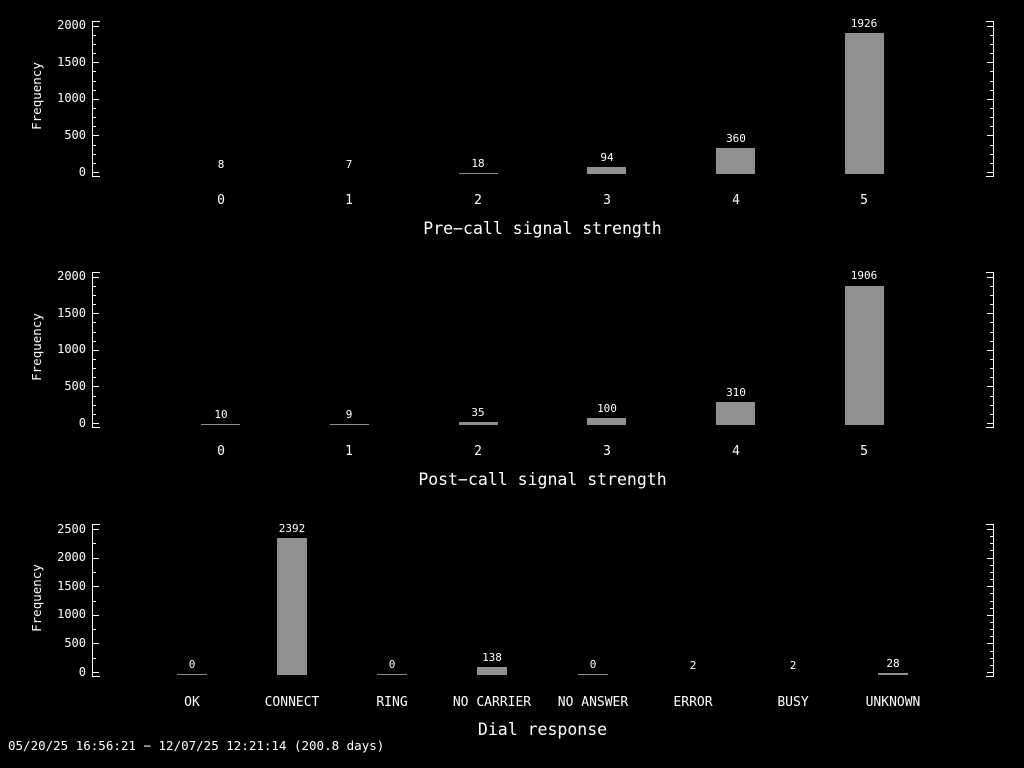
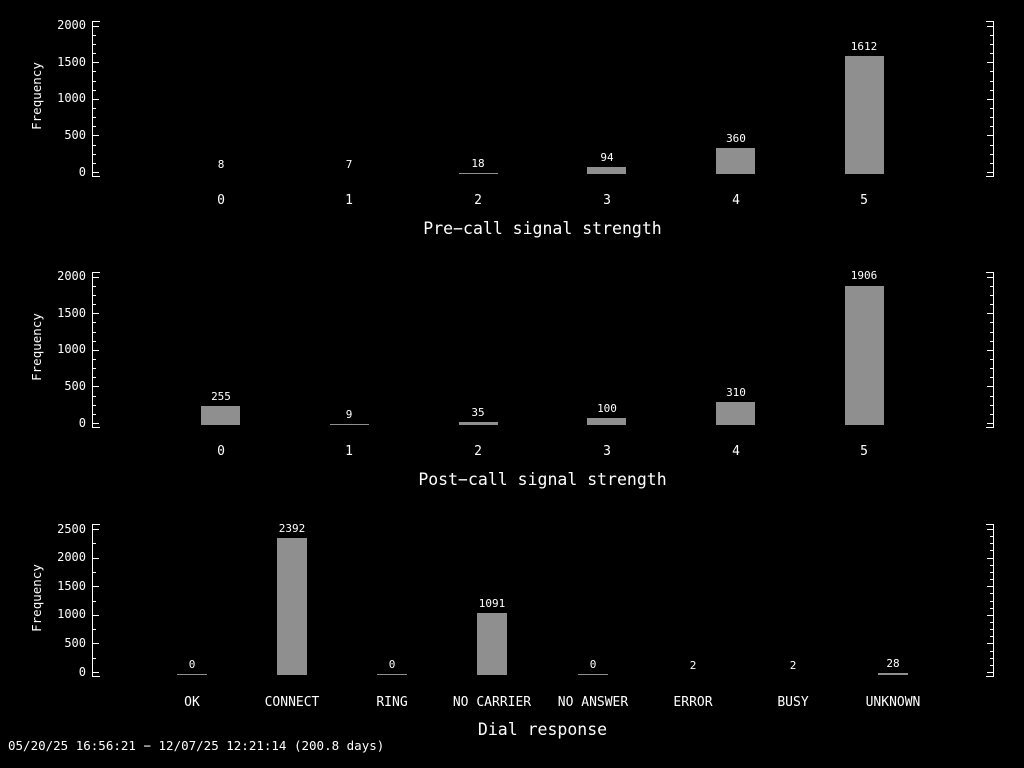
Pre−call signal strength/5: 1926 -> 1612
Post−call signal strength/0: 10 -> 255
Dial response/NO CARRIER: 138 -> 1091
